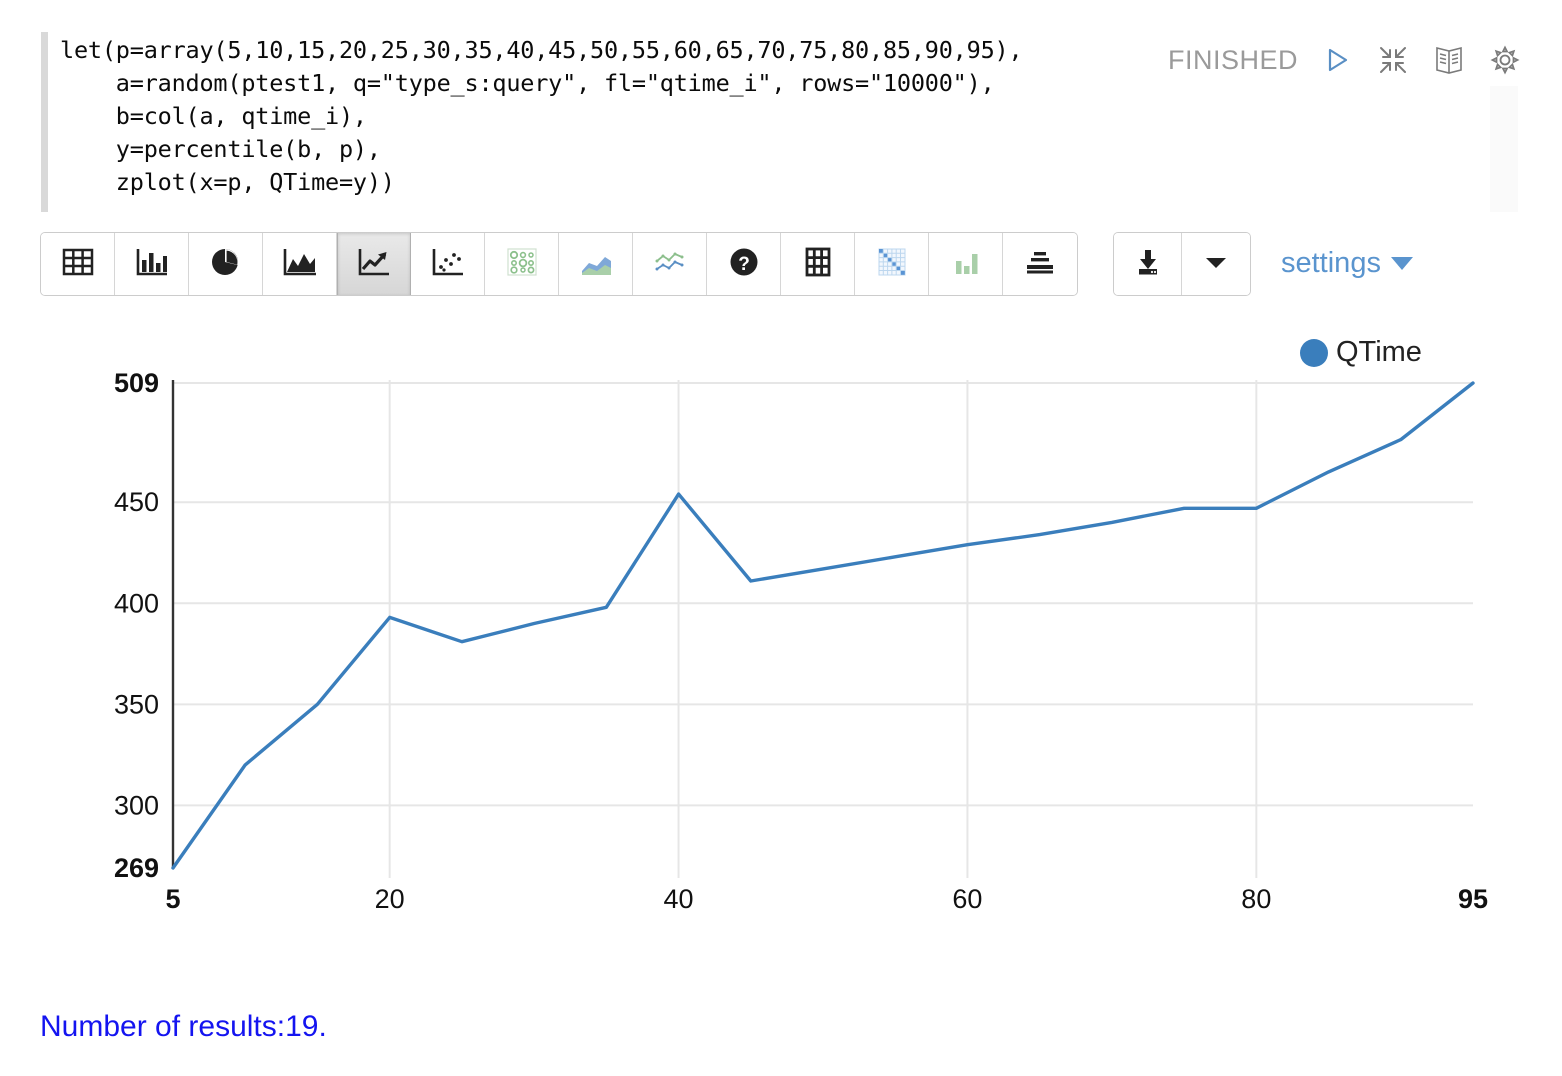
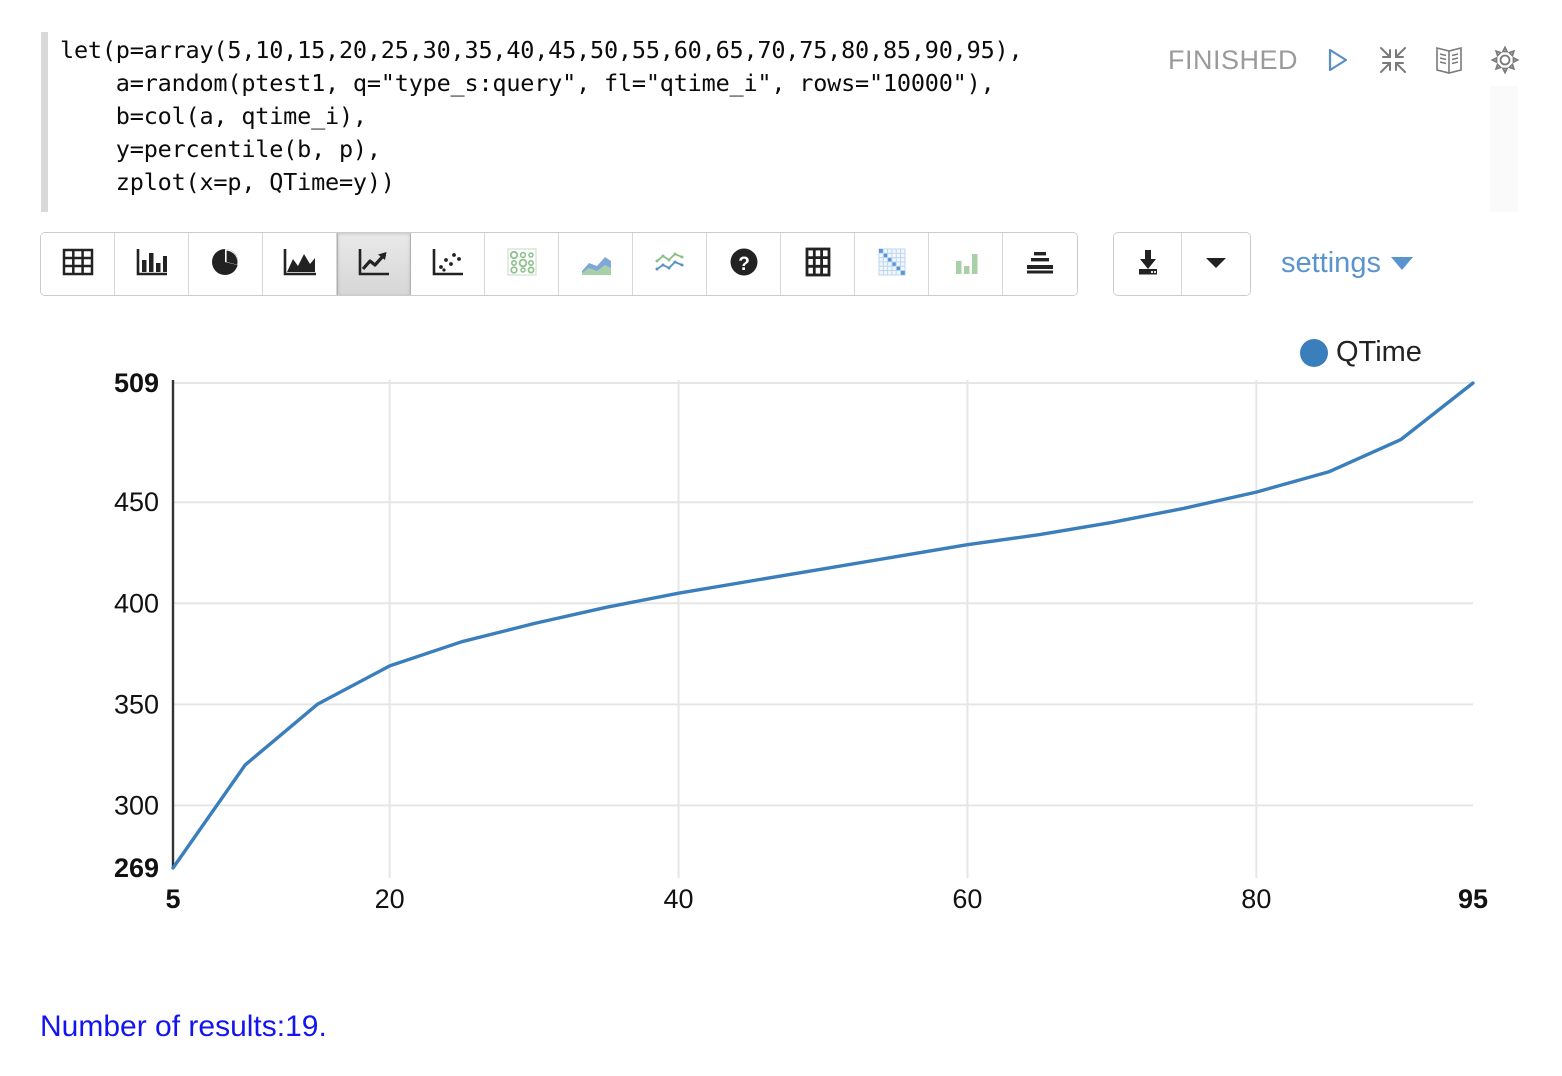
20: 393 -> 369
40: 454 -> 405
80: 447 -> 455
